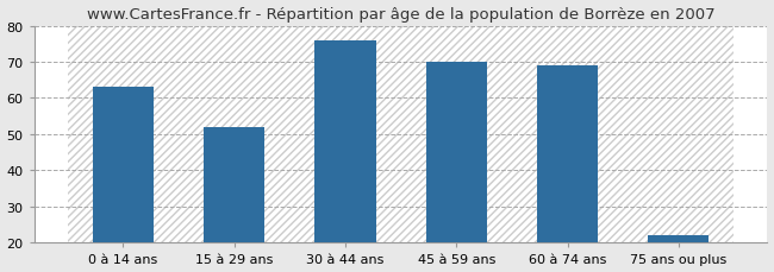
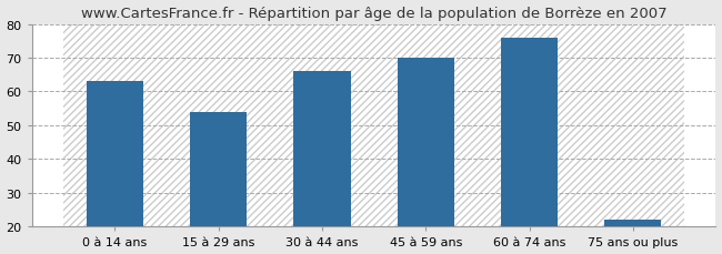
15 à 29 ans: 52 -> 54
30 à 44 ans: 76 -> 66
60 à 74 ans: 69 -> 76
